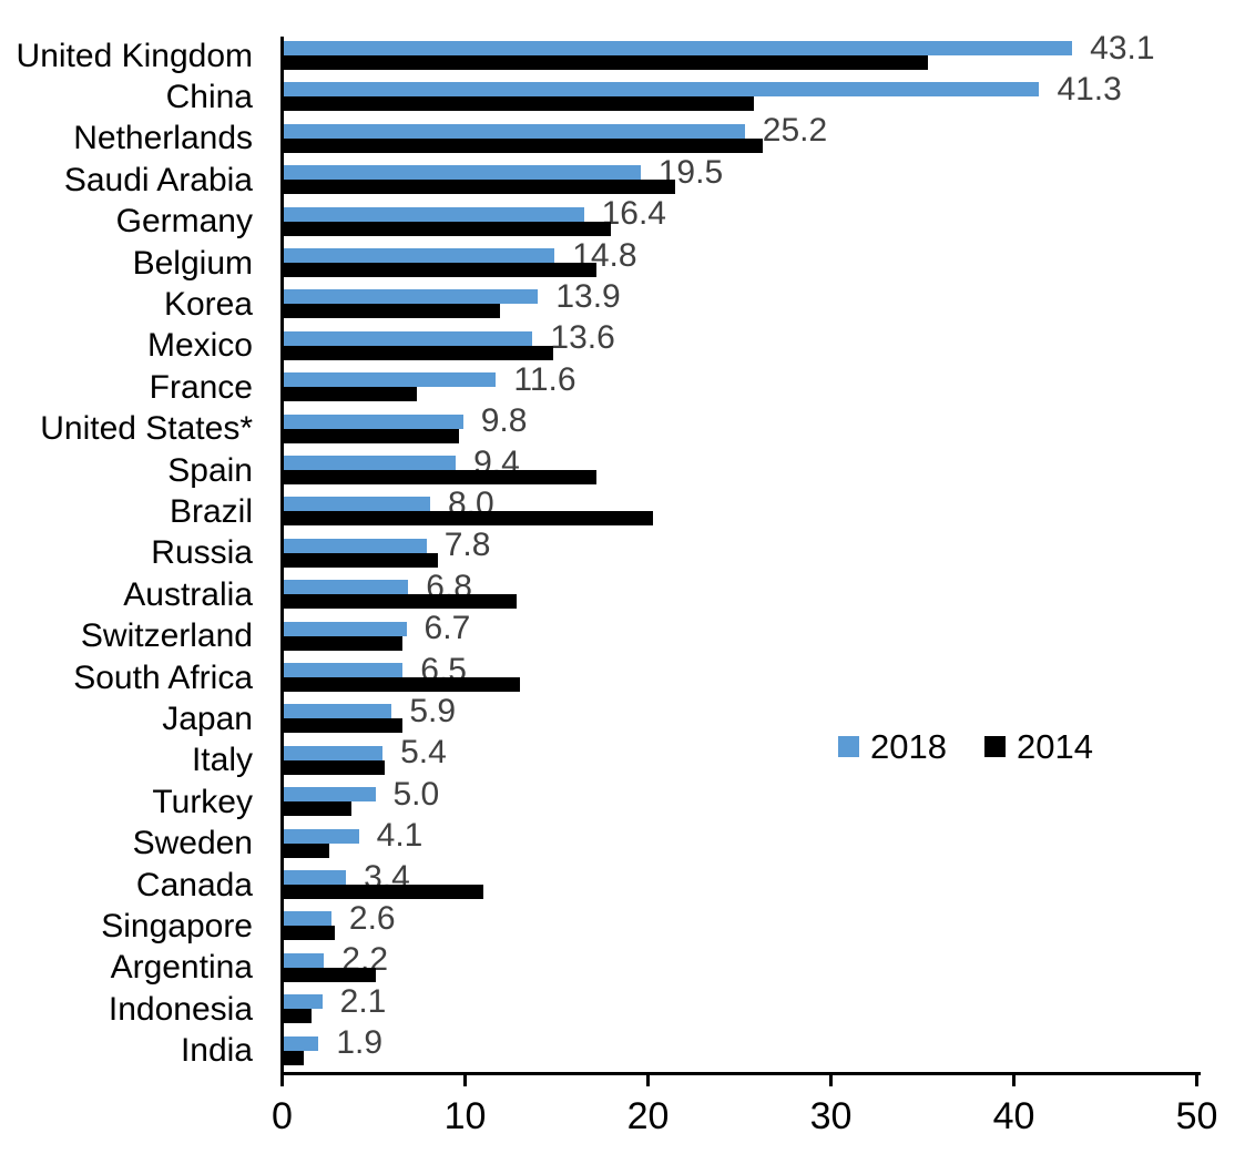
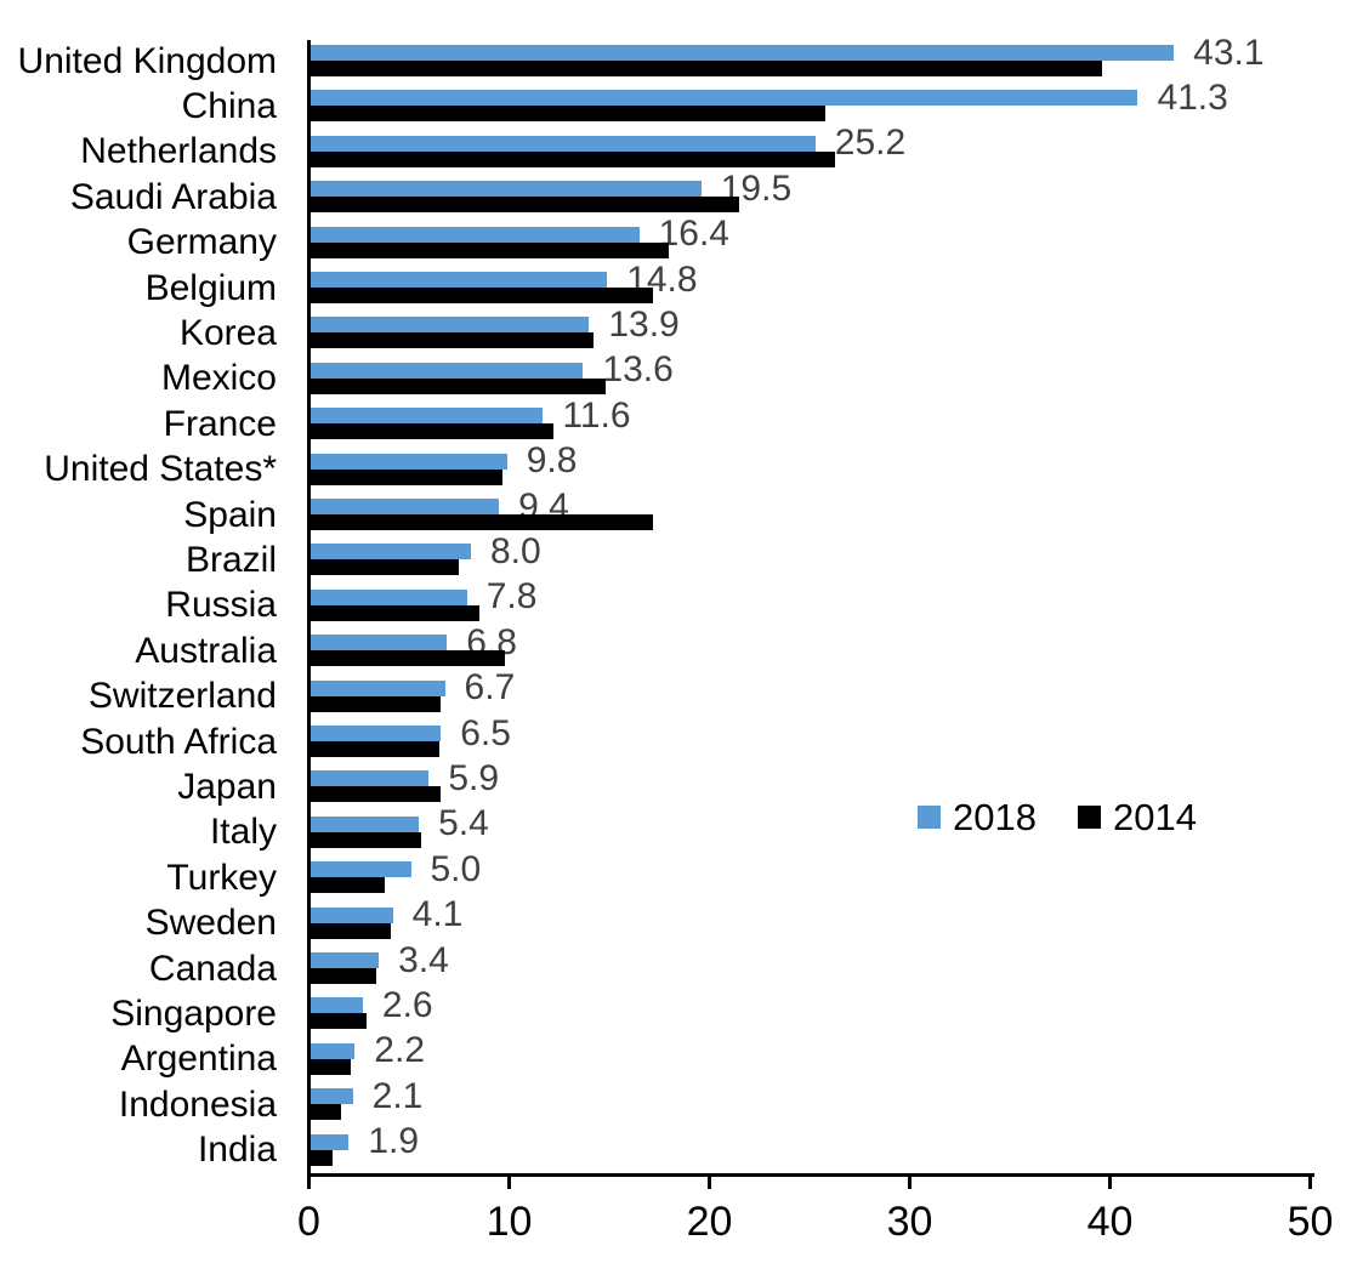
2014/United Kingdom: 35.2 -> 39.5
2014/Korea: 11.8 -> 14.1
2014/France: 7.3 -> 12.1
2014/Brazil: 20.2 -> 7.4
2014/Australia: 12.7 -> 9.7
2014/South Africa: 12.9 -> 6.4
2014/Sweden: 2.5 -> 4.0
2014/Canada: 10.9 -> 3.3
2014/Argentina: 5.0 -> 2.0
